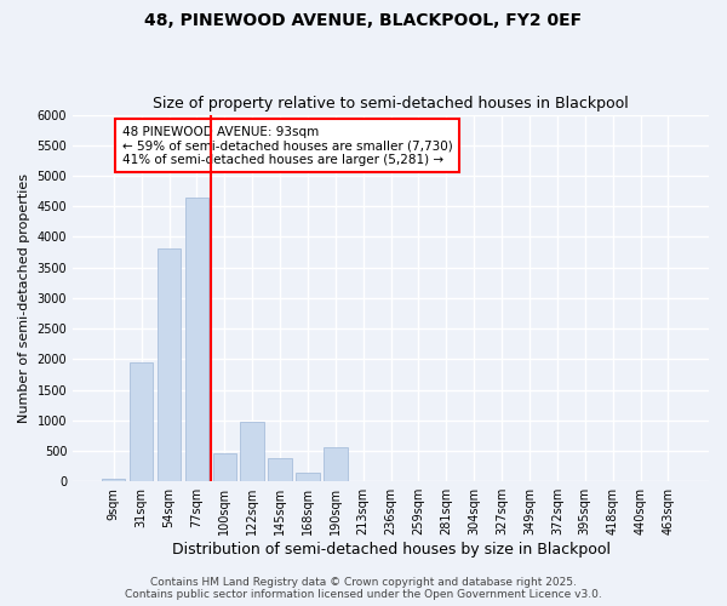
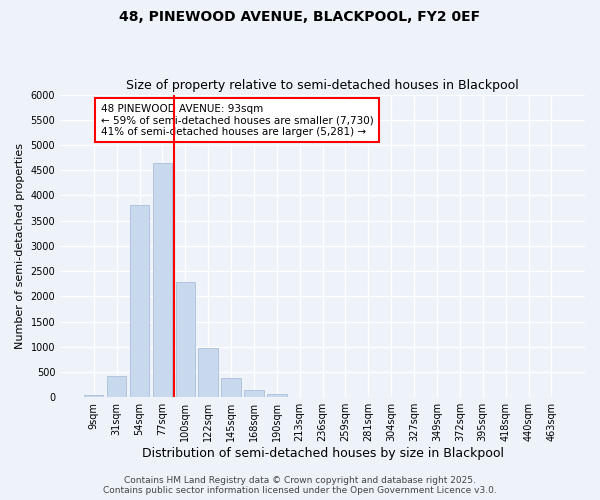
31sqm: 1940 -> 430
100sqm: 460 -> 2290
190sqm: 560 -> 70
